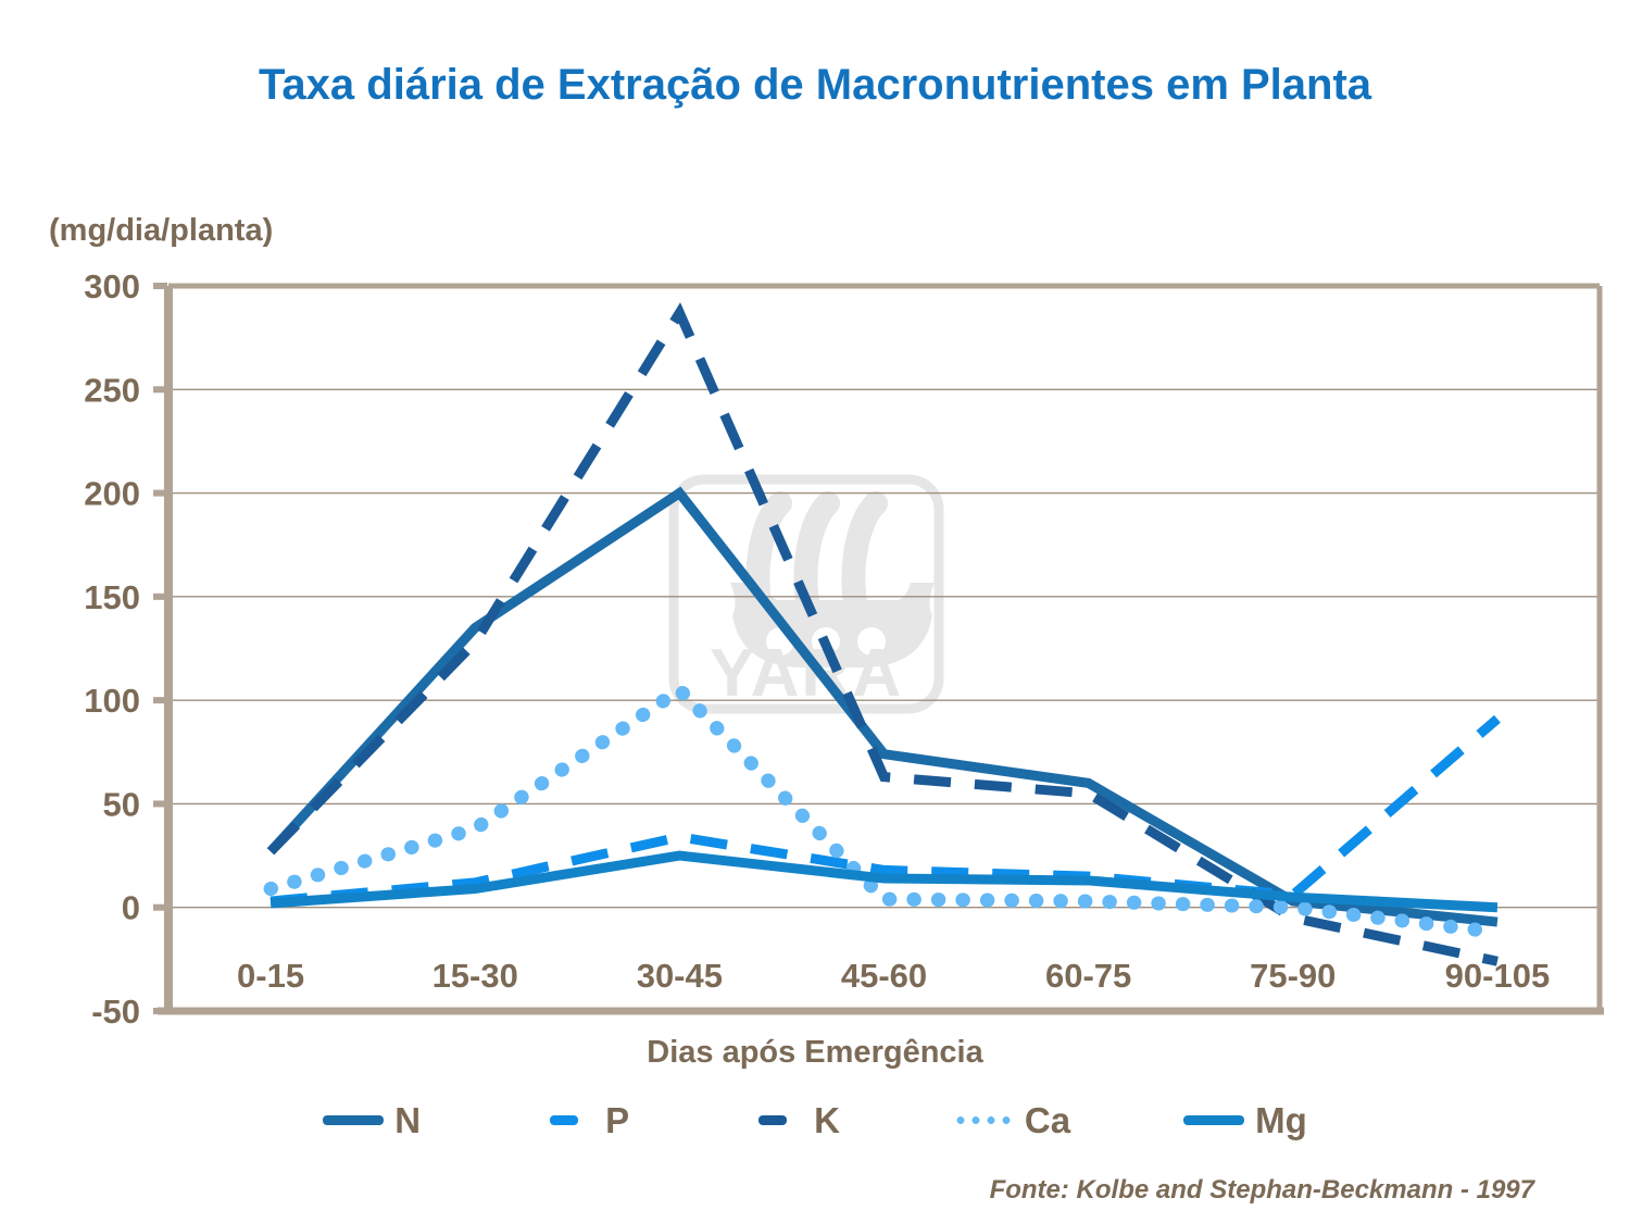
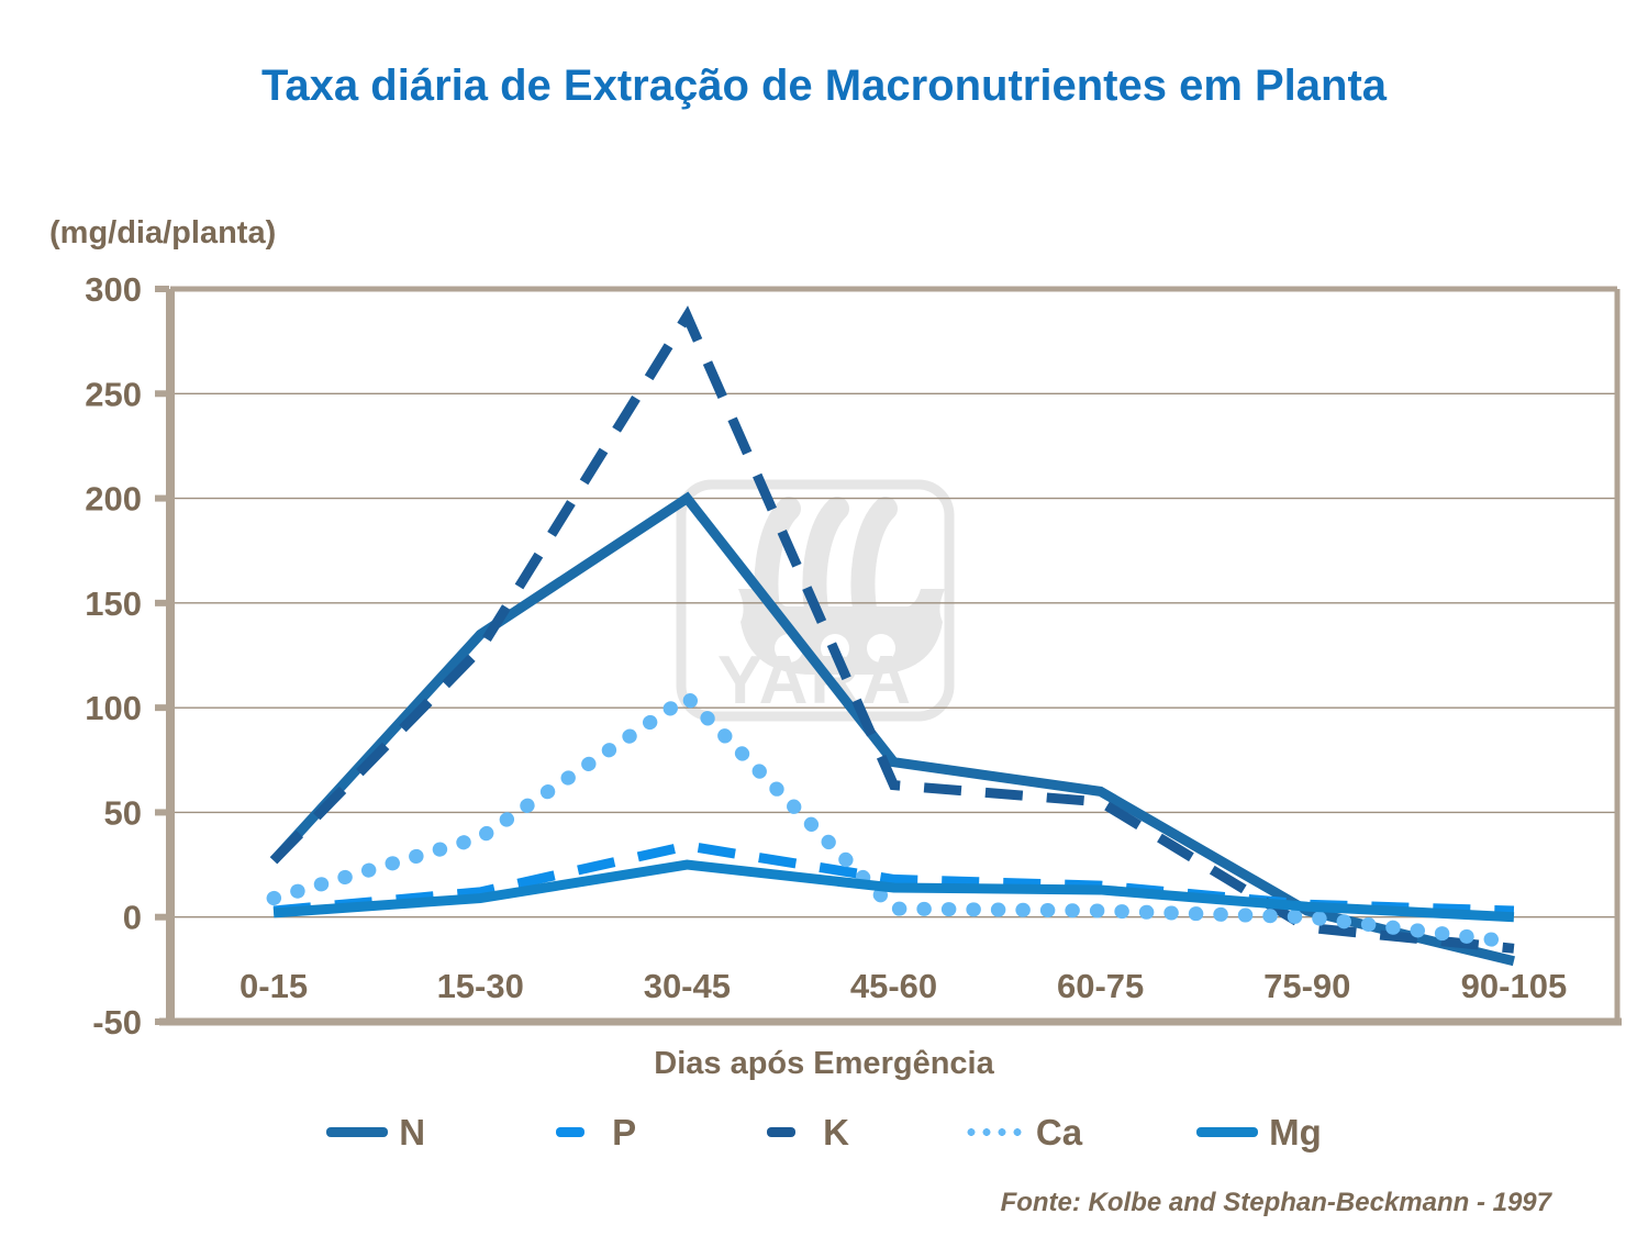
N/90-105: -7 -> -21
P/90-105: 91 -> 3
K/90-105: -26 -> -15
